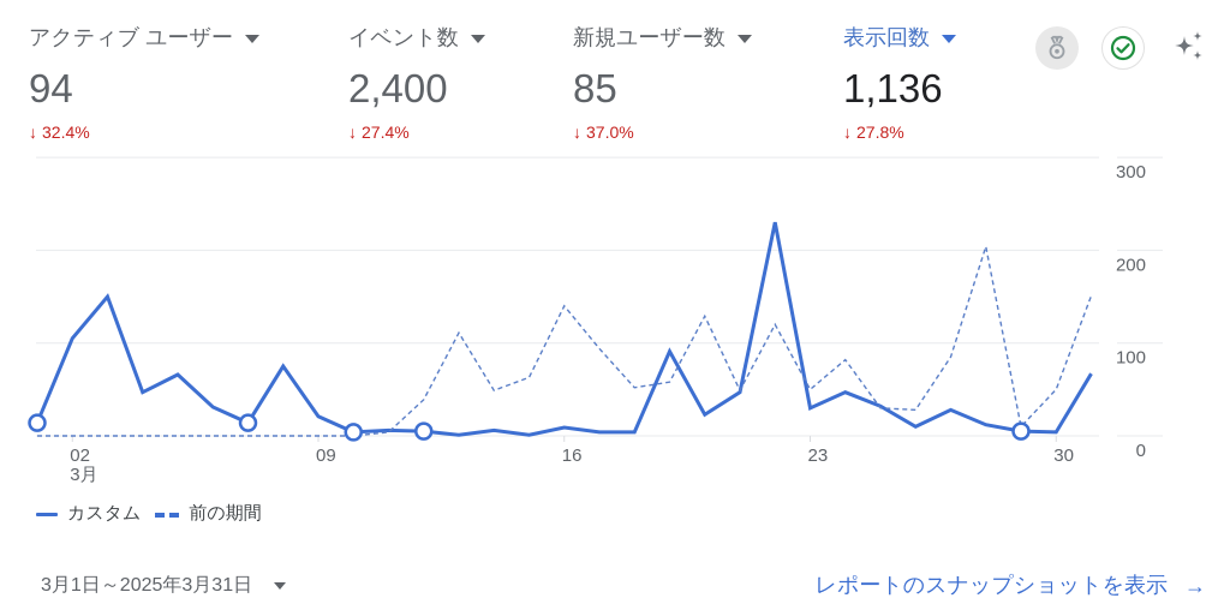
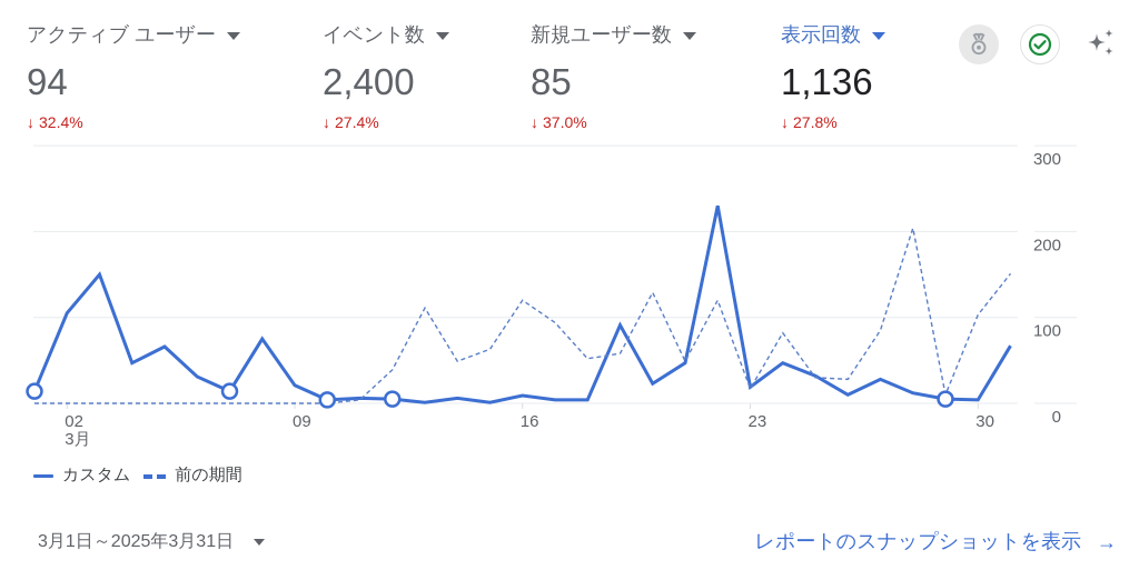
前の期間/16: 140 -> 120
カスタム/23: 30 -> 20
前の期間/23: 50 -> 20
前の期間/30: 50 -> 100
